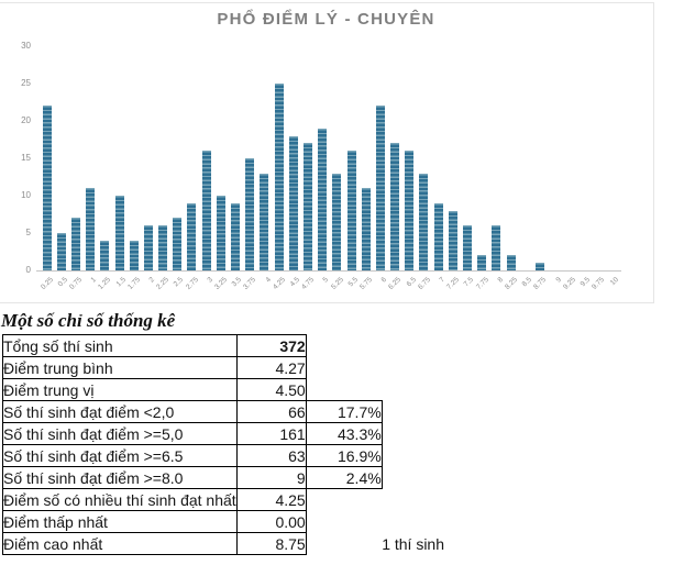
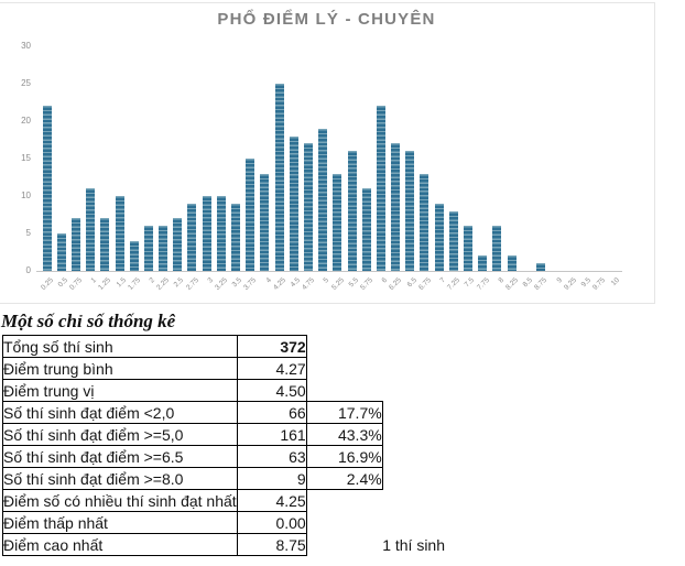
1.25: 4 -> 7
3: 16 -> 10
